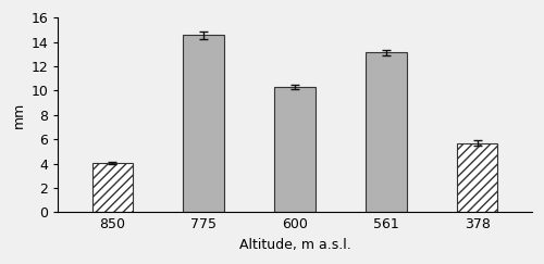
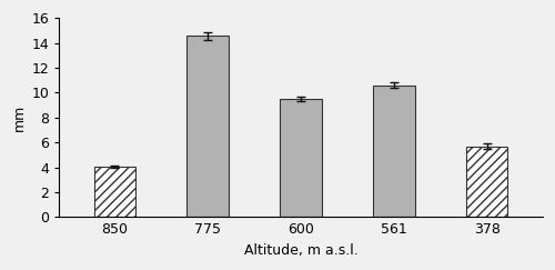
600: 10.3 -> 9.5
561: 13.2 -> 10.6
